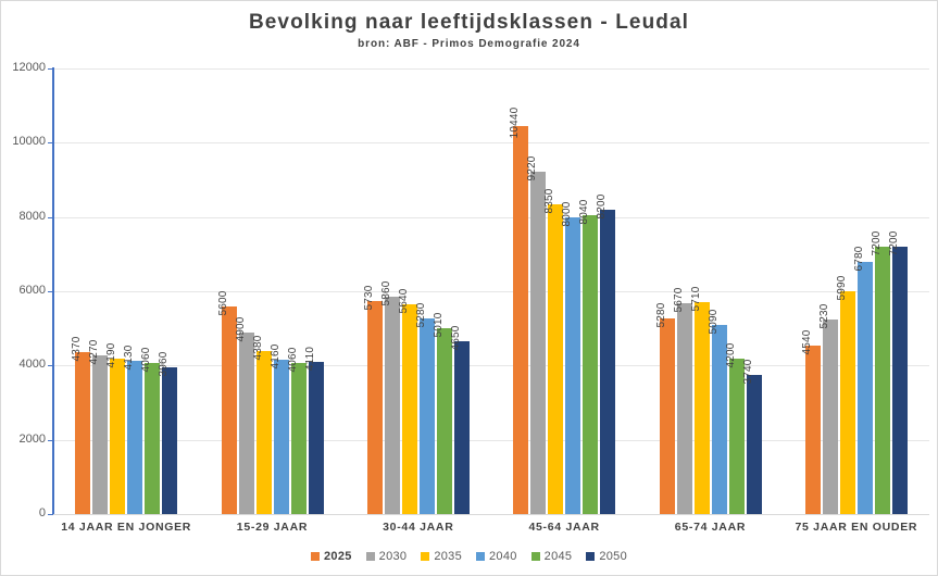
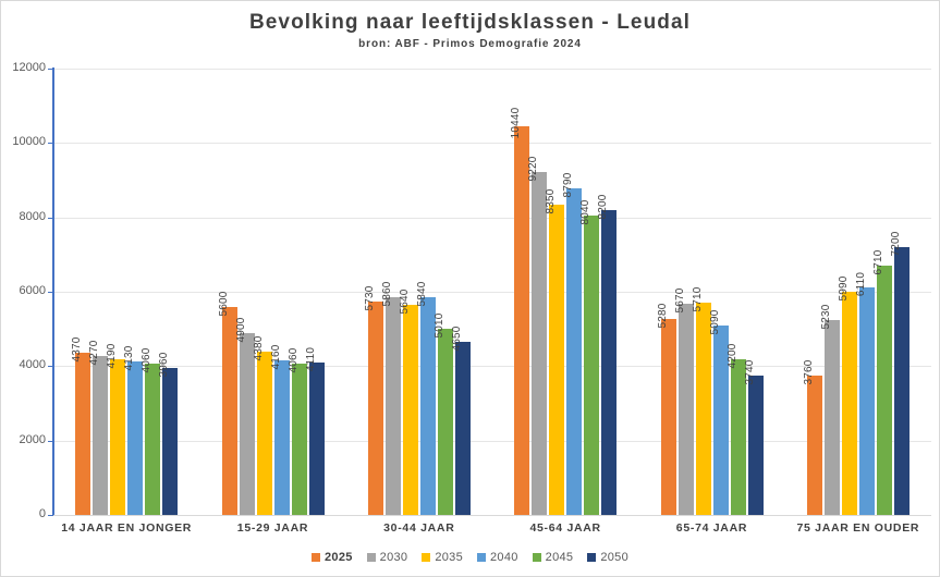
2040/30-44 JAAR: 5280 -> 5840
2040/45-64 JAAR: 8000 -> 8790
2025/75 JAAR EN OUDER: 4540 -> 3760
2040/75 JAAR EN OUDER: 6780 -> 6110
2045/75 JAAR EN OUDER: 7200 -> 6710
